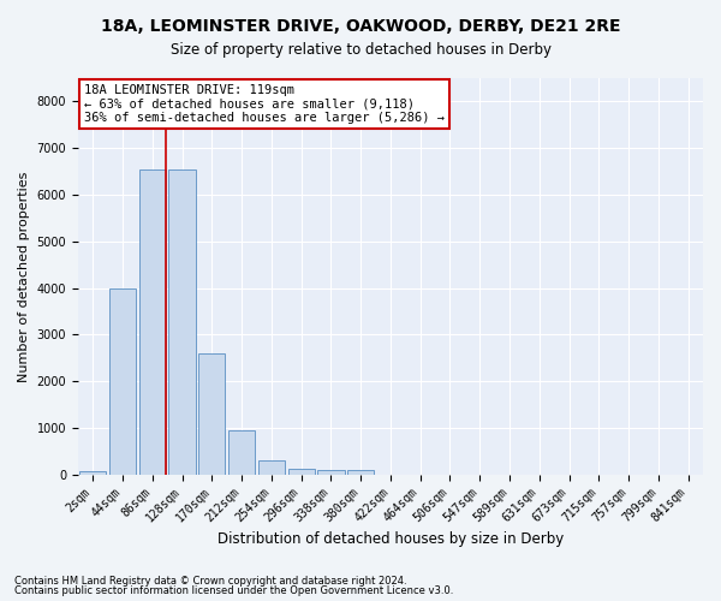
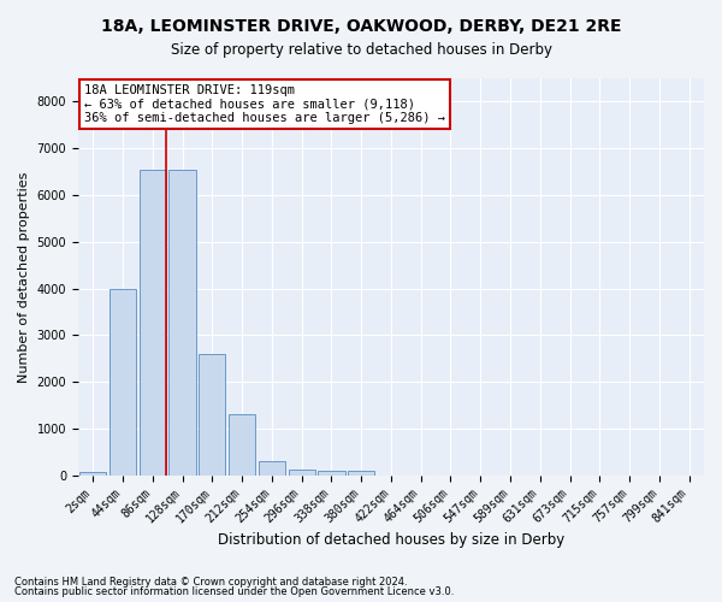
212sqm: 940 -> 1300
